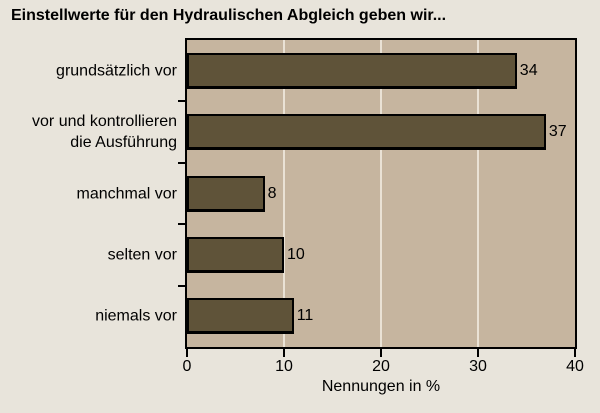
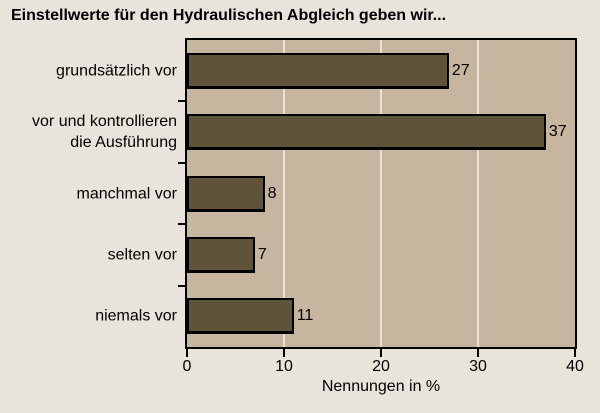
grundsätzlich vor: 34 -> 27
selten vor: 10 -> 7
